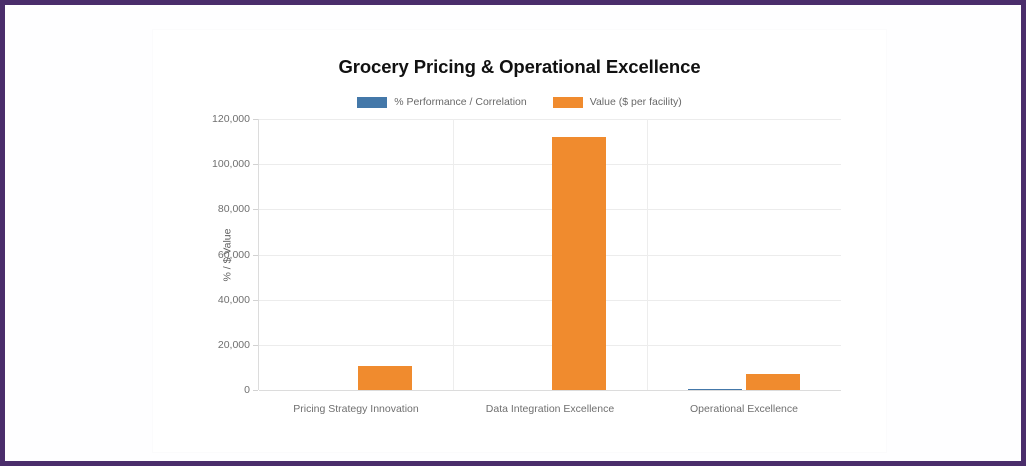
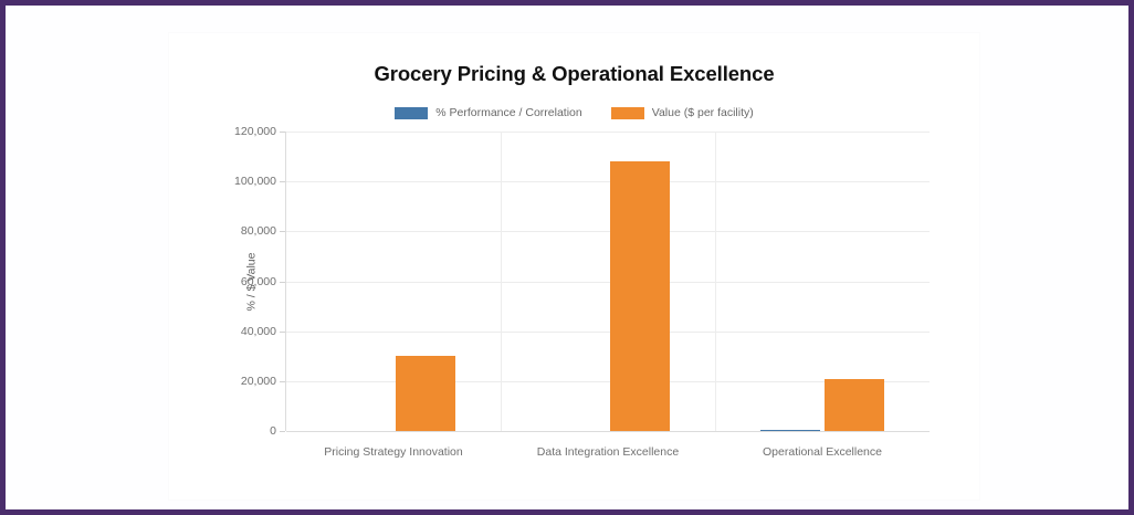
Value ($ per facility)/Pricing Strategy Innovation: 10000 -> 30000
Value ($ per facility)/Data Integration Excellence: 112000 -> 108000
Value ($ per facility)/Operational Excellence: 7000 -> 21000
